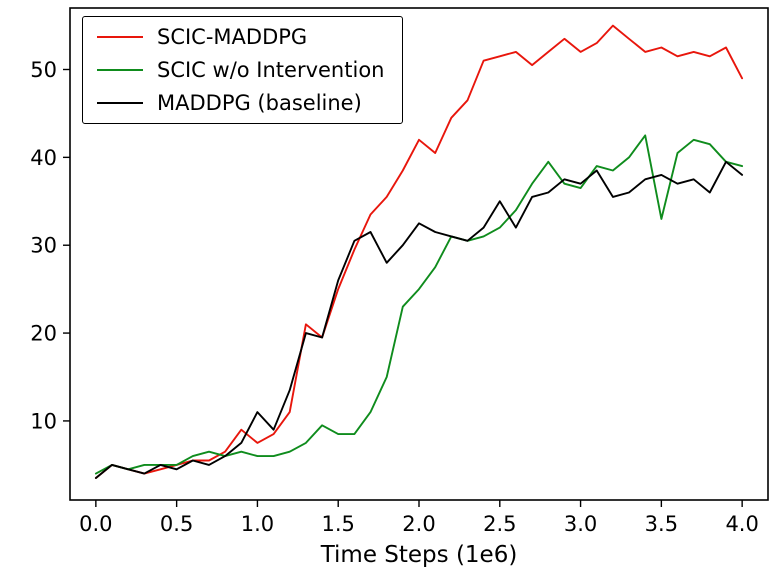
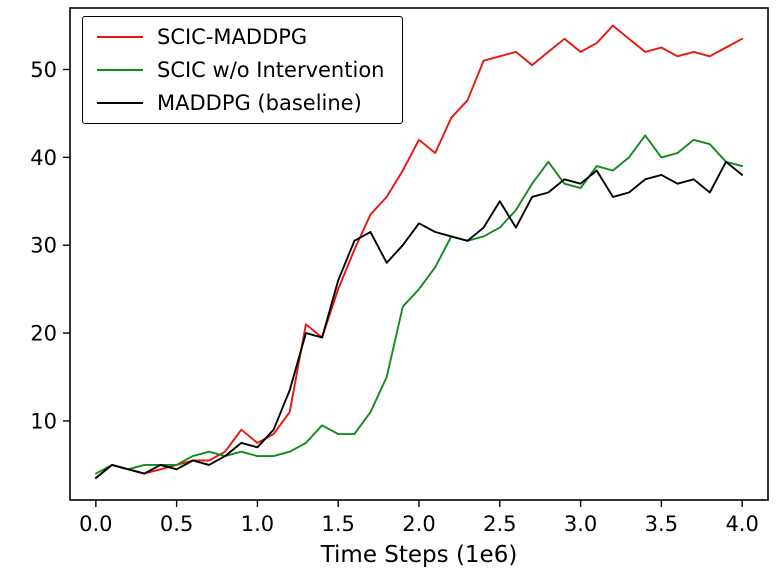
MADDPG (baseline)/1.0: 11 -> 7
SCIC w/o Intervention/3.5: 33 -> 40
SCIC-MADDPG/4.0: 49 -> 54
